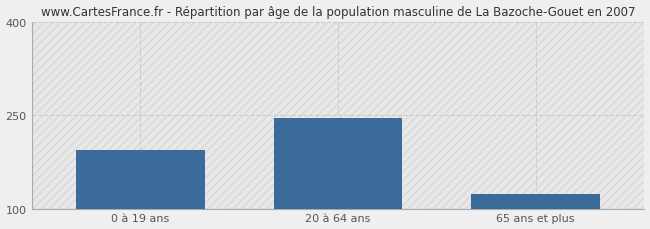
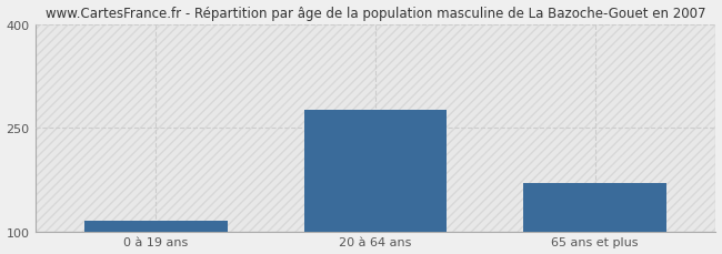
0 à 19 ans: 194 -> 115
20 à 64 ans: 246 -> 275
65 ans et plus: 124 -> 170
